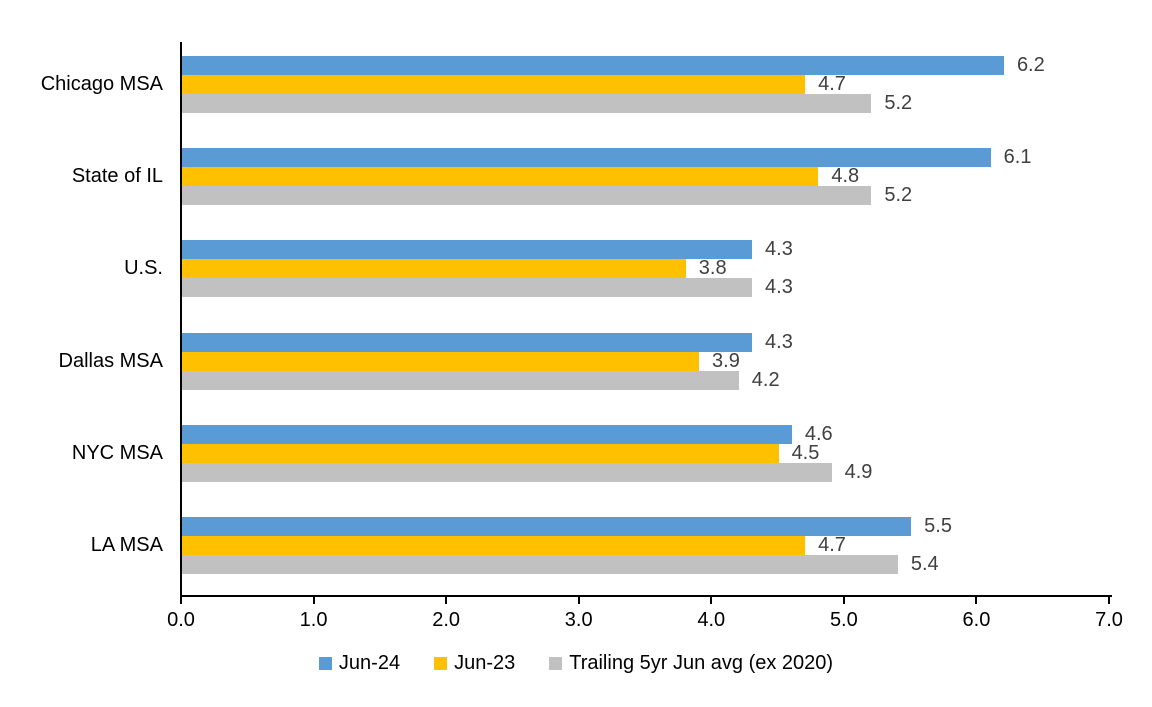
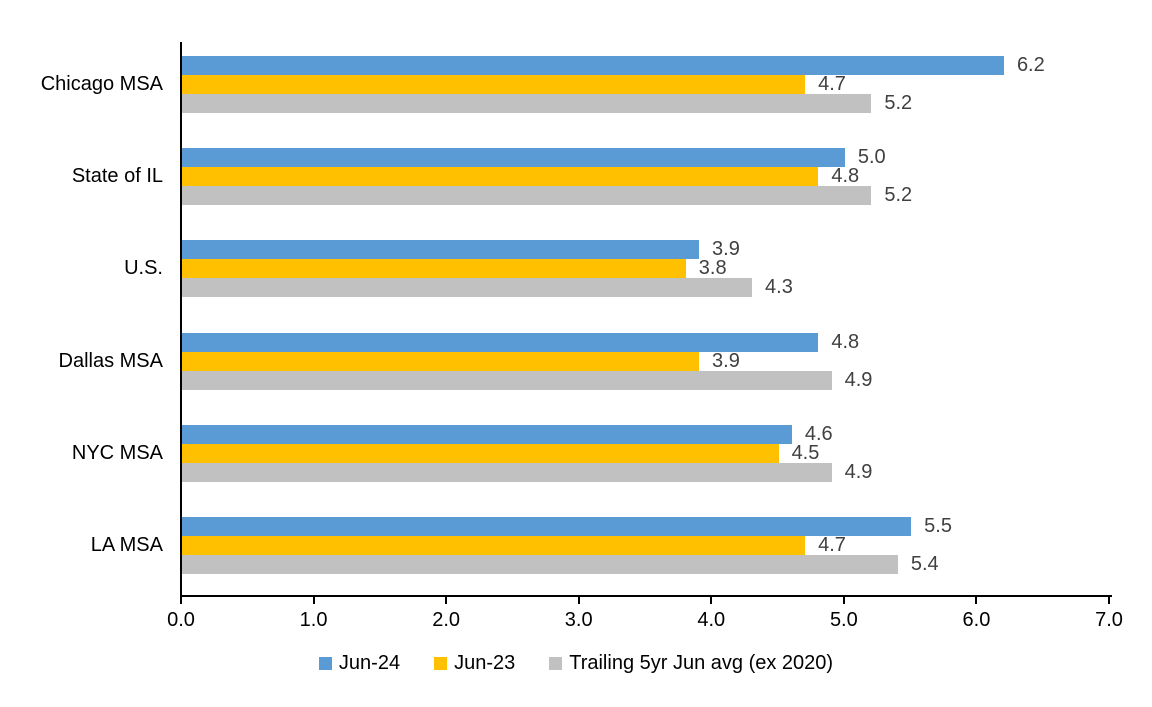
Jun-24/State of IL: 6.1 -> 5.0
Jun-24/U.S.: 4.3 -> 3.9
Jun-24/Dallas MSA: 4.3 -> 4.8
Trailing 5yr Jun avg (ex 2020)/Dallas MSA: 4.2 -> 4.9
